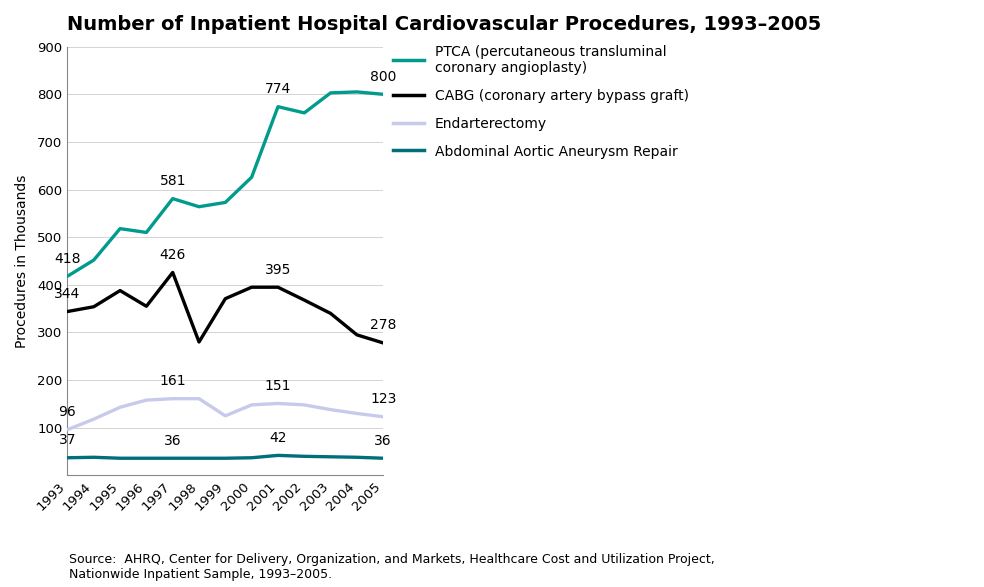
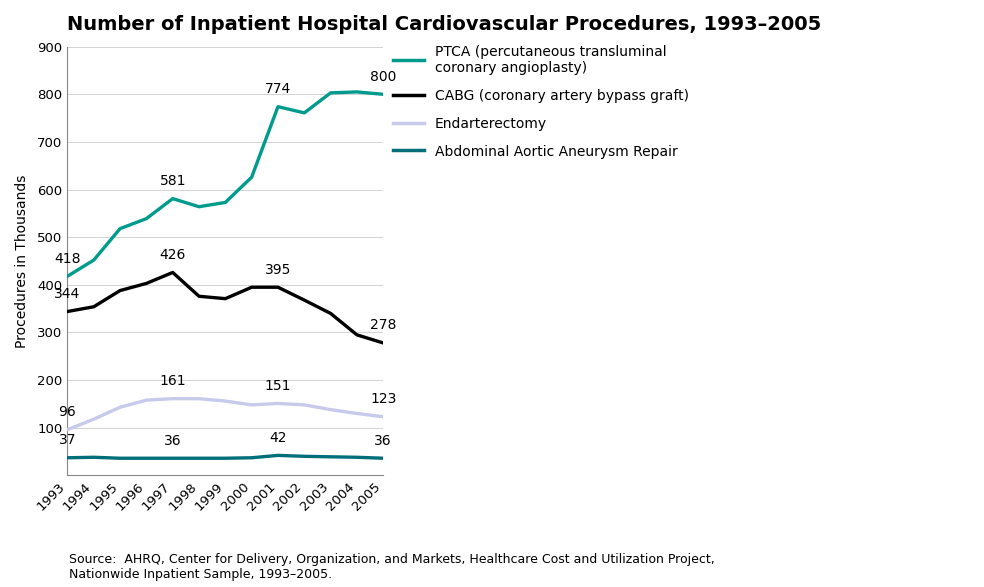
PTCA (percutaneous transluminal coronary angioplasty)/1996: 510 -> 539
CABG (coronary artery bypass graft)/1996: 355 -> 403
CABG (coronary artery bypass graft)/1998: 280 -> 376
Endarterectomy/1999: 125 -> 156
